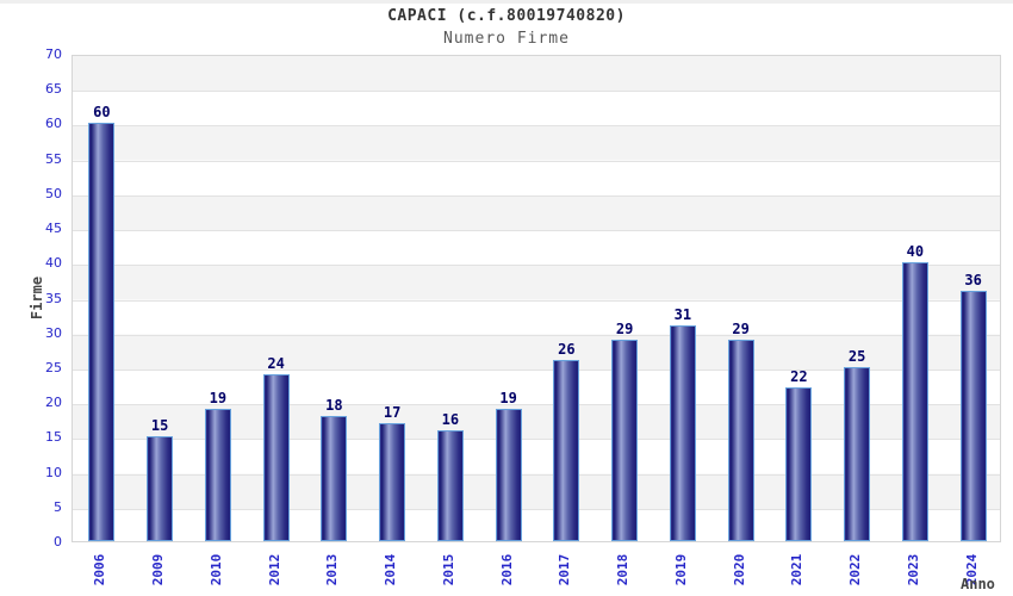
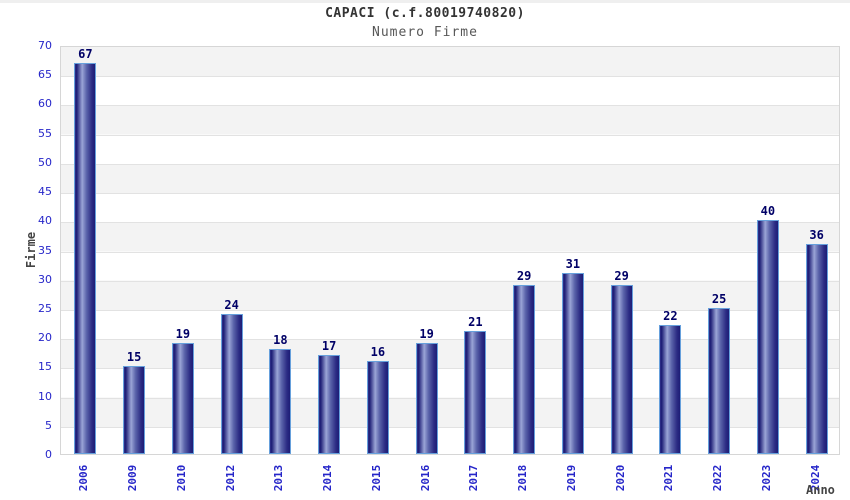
2006: 60 -> 67
2017: 26 -> 21
